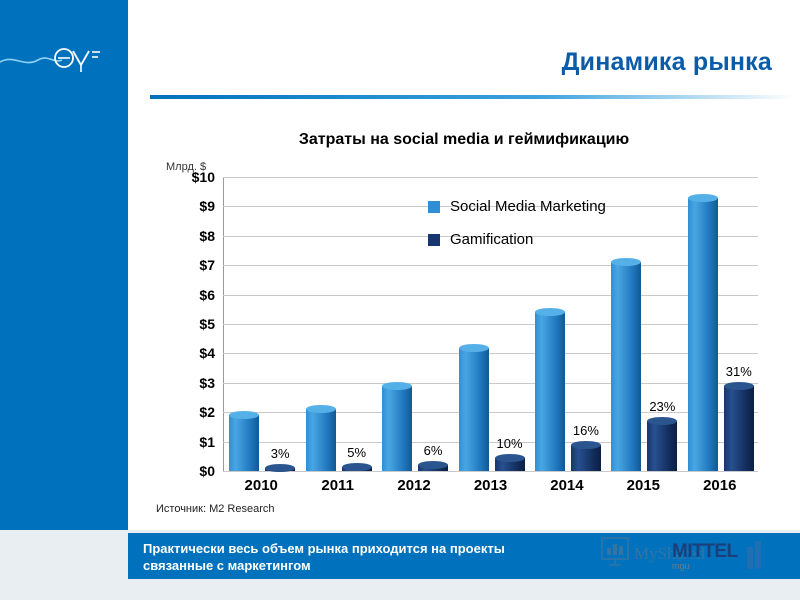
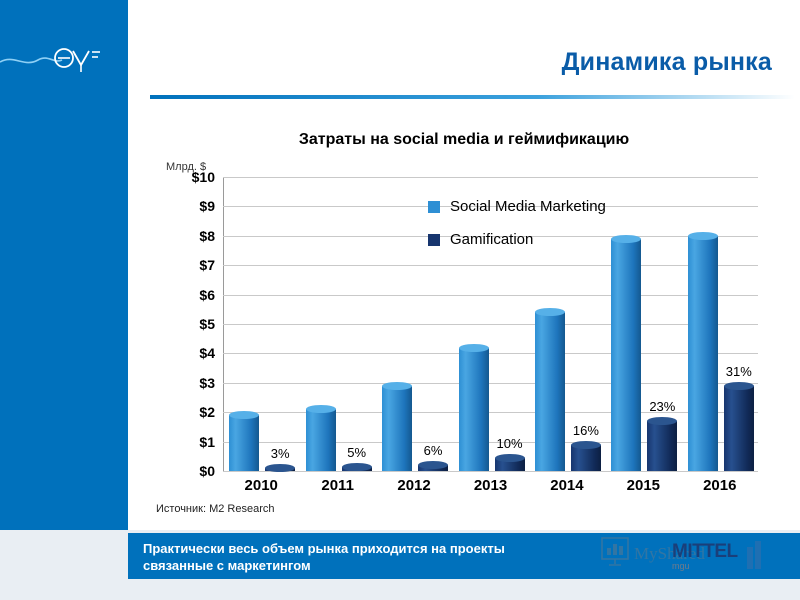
Social Media Marketing/2015: $7.1 -> $7.9
Social Media Marketing/2016: $9.3 -> $8.0
